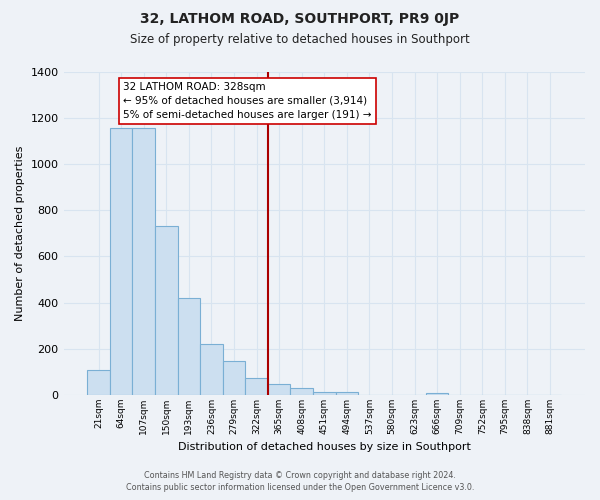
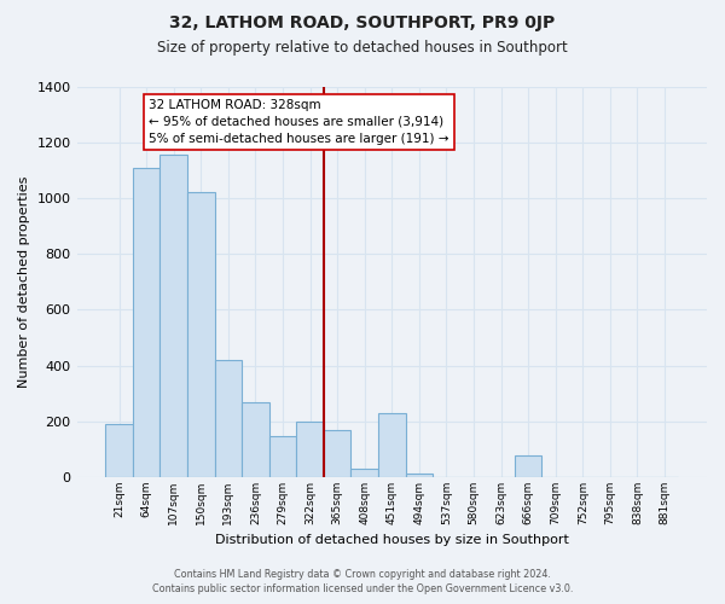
21sqm: 110 -> 190
64sqm: 1155 -> 1110
150sqm: 730 -> 1020
236sqm: 220 -> 270
322sqm: 75 -> 200
365sqm: 48 -> 170
451sqm: 15 -> 230
666sqm: 10 -> 80
